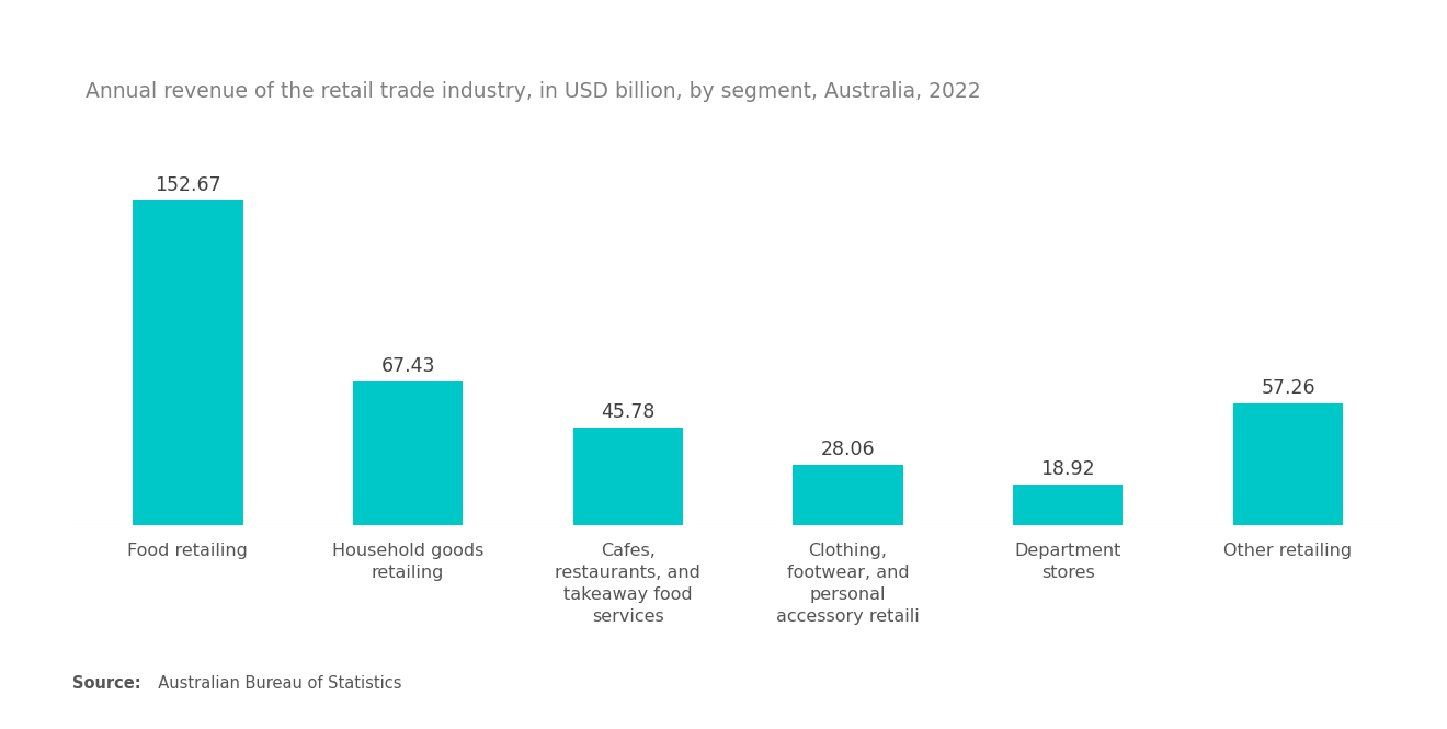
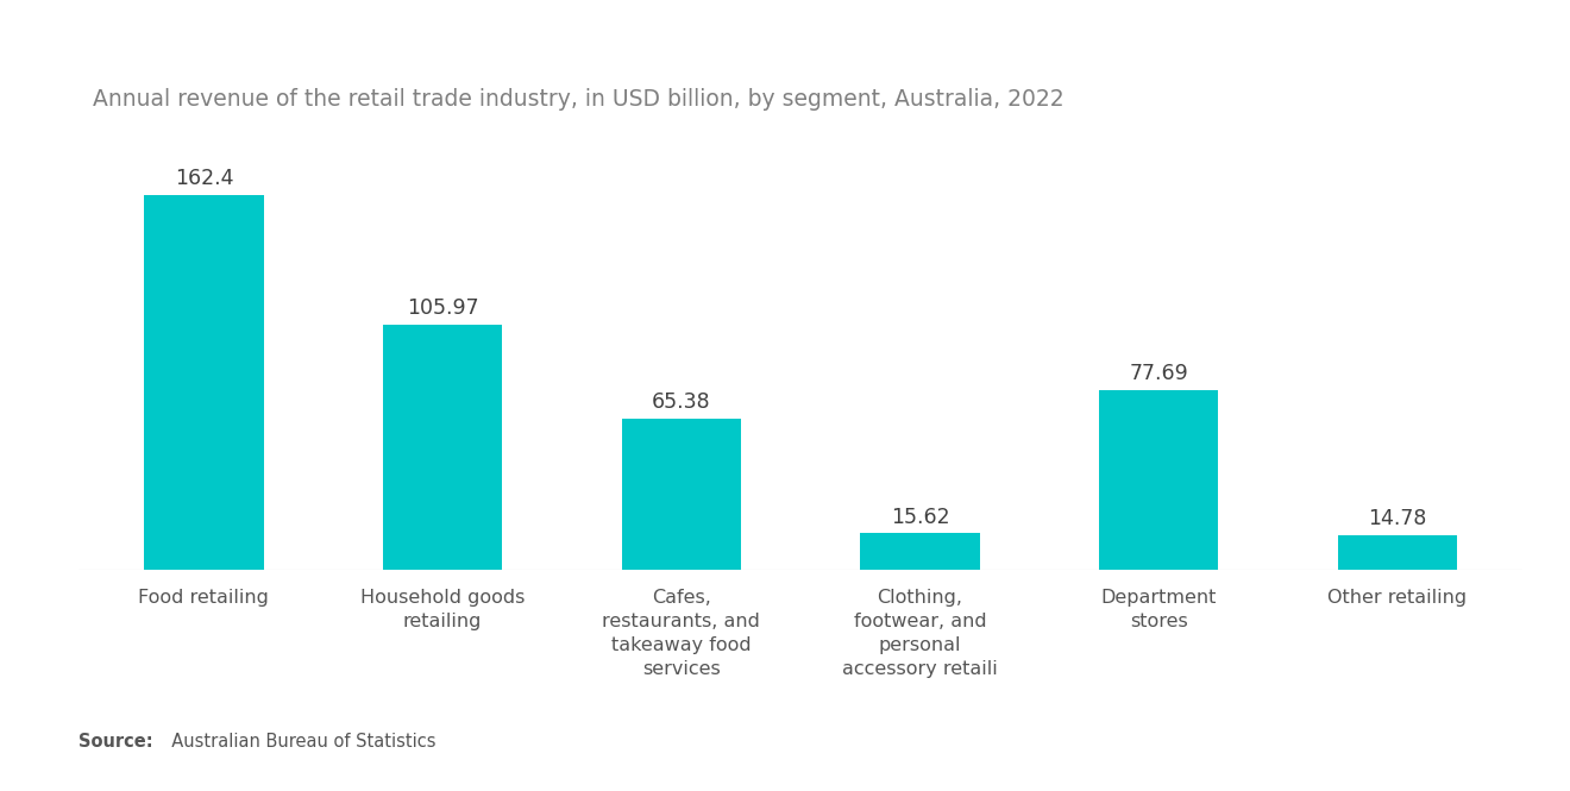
Food retailing: 152.67 -> 162.4
Household goods retailing: 67.43 -> 105.97
Cafes, restaurants, and takeaway food services: 45.78 -> 65.38
Clothing, footwear, and personal accessory retaili: 28.06 -> 15.62
Department stores: 18.92 -> 77.69
Other retailing: 57.26 -> 14.78
